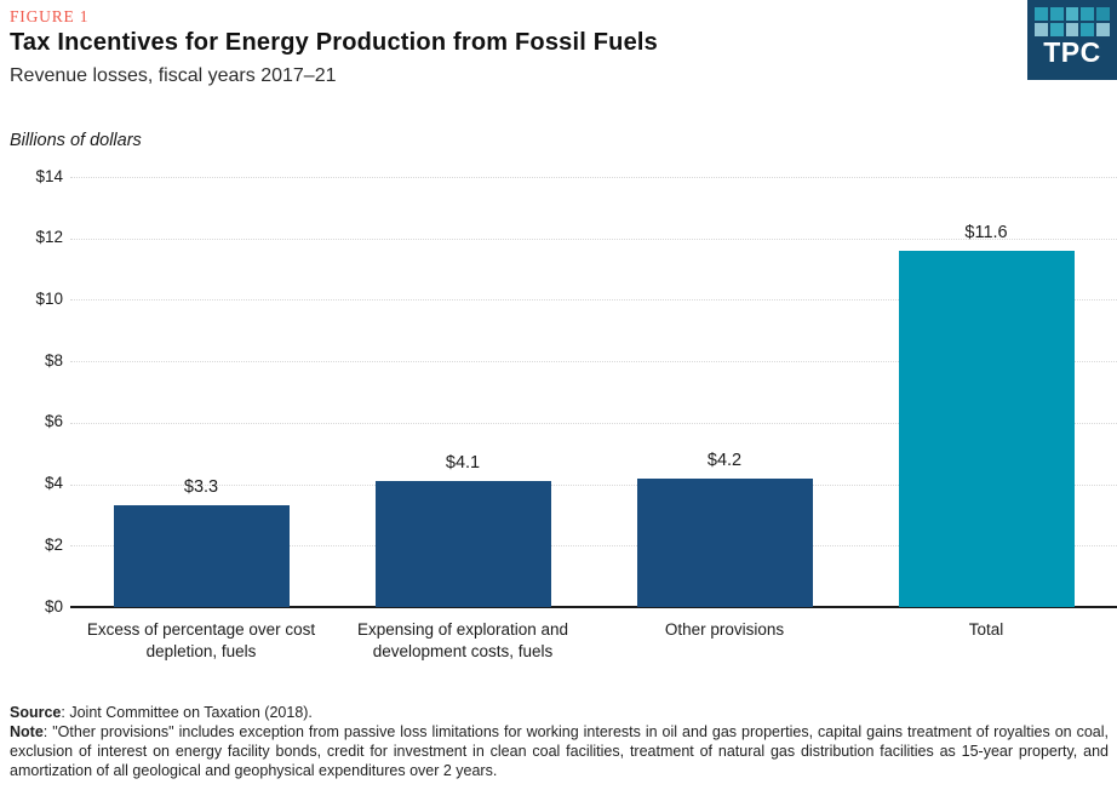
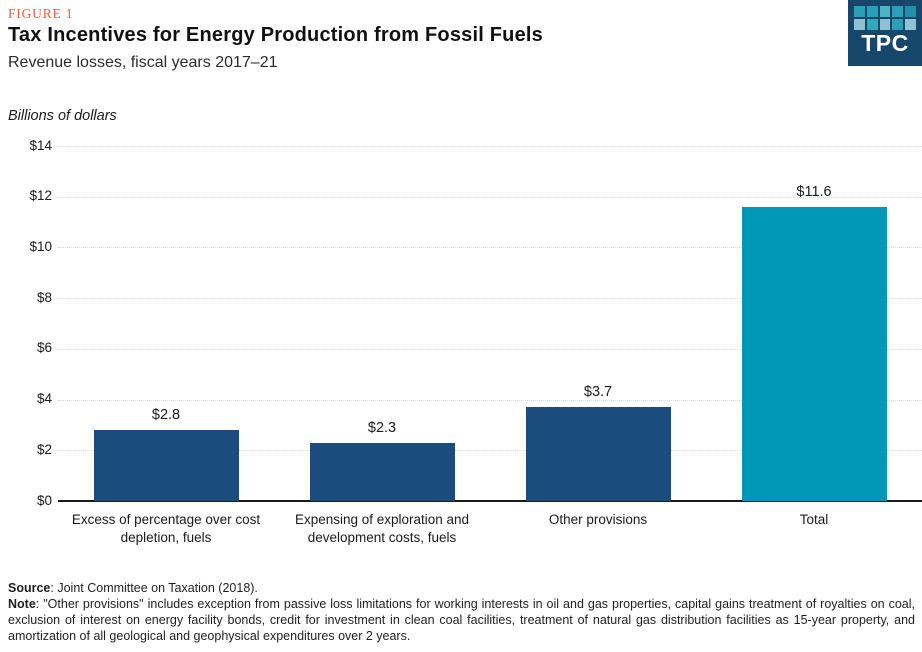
Excess of percentage over cost depletion, fuels: $3.3 -> $2.8
Expensing of exploration and development costs, fuels: $4.1 -> $2.3
Other provisions: $4.2 -> $3.7
